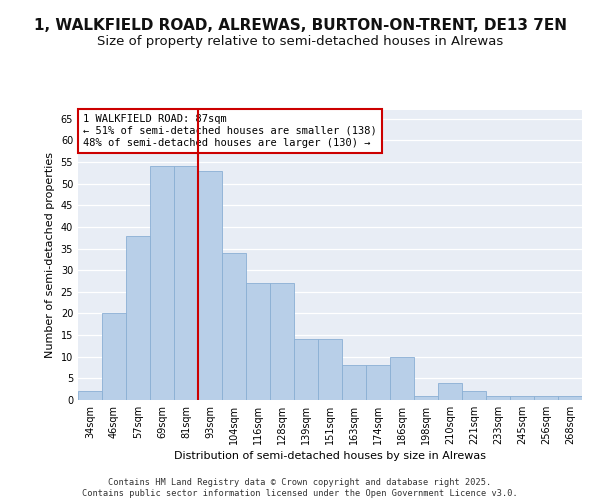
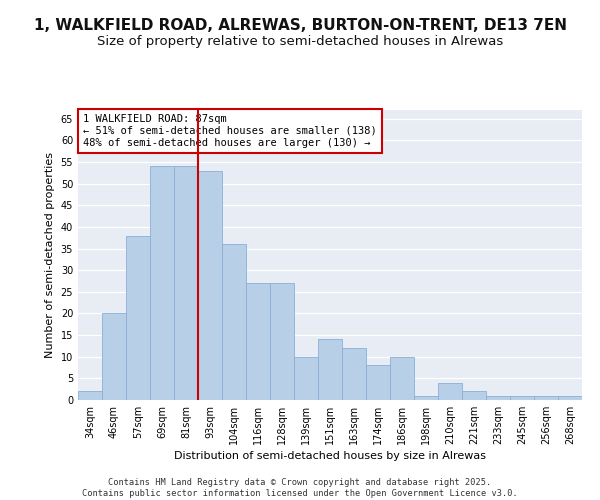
104sqm: 34 -> 36
139sqm: 14 -> 10
163sqm: 8 -> 12
